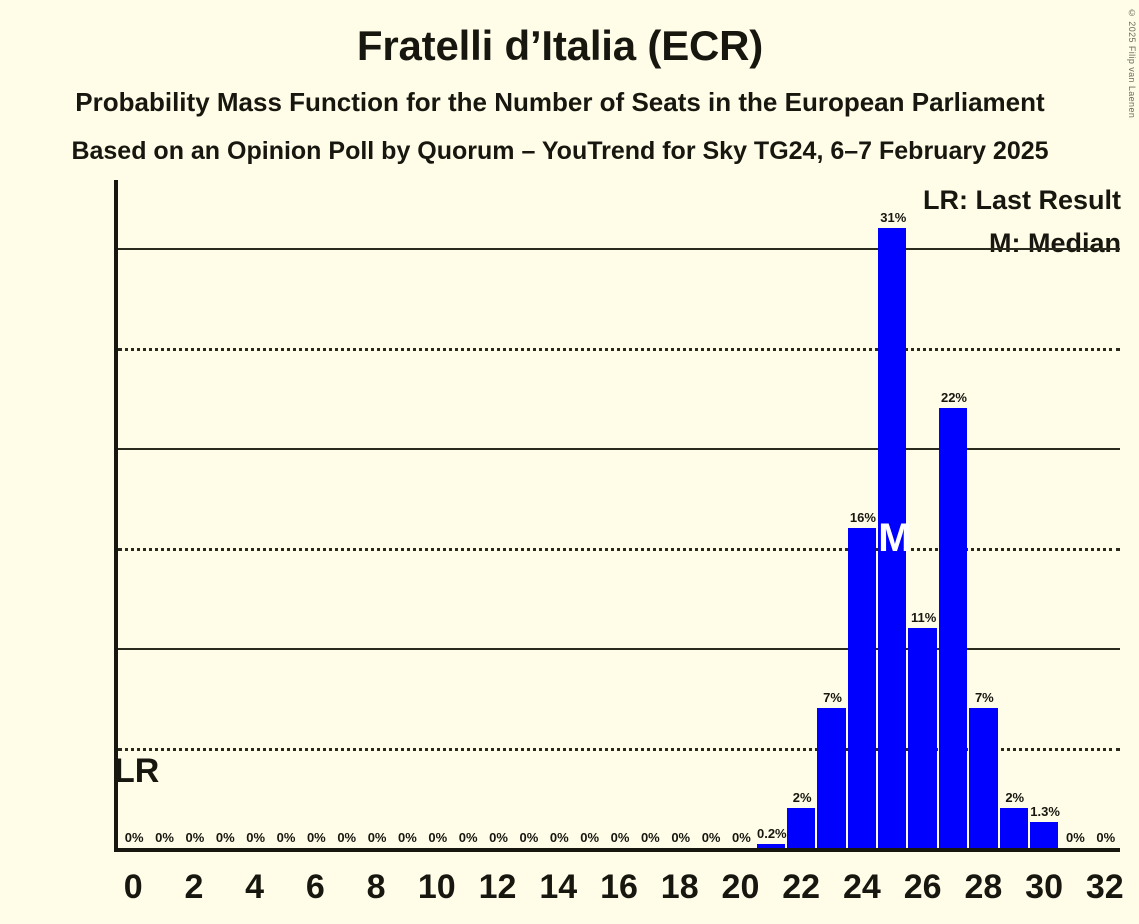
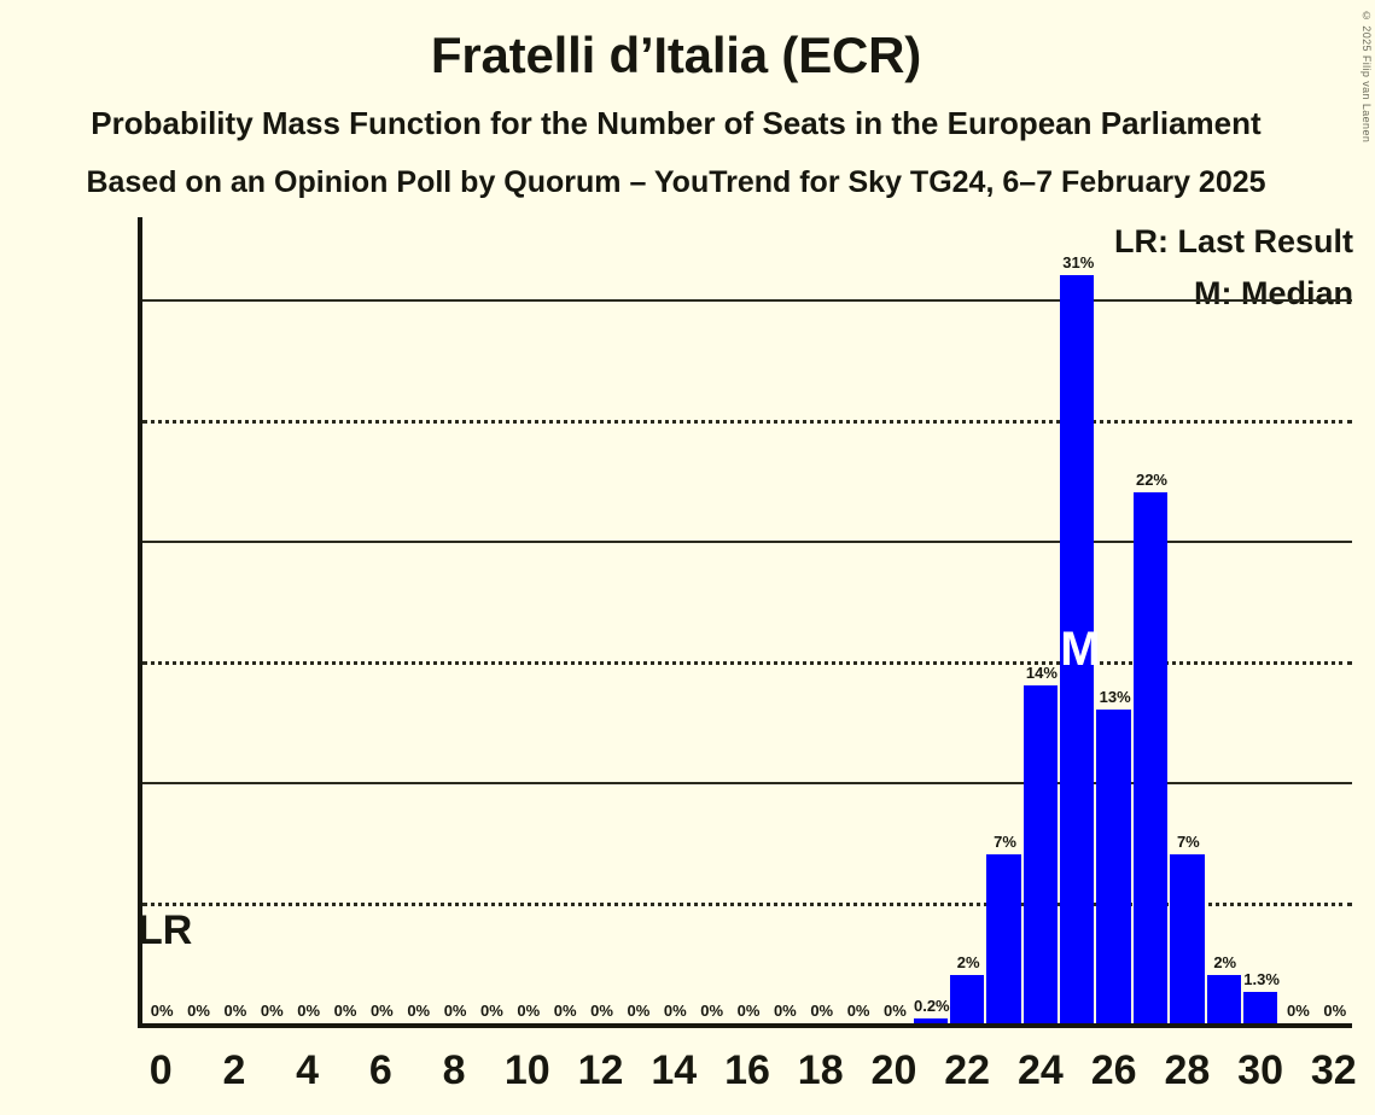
24: 16% -> 14%
26: 11% -> 13%
